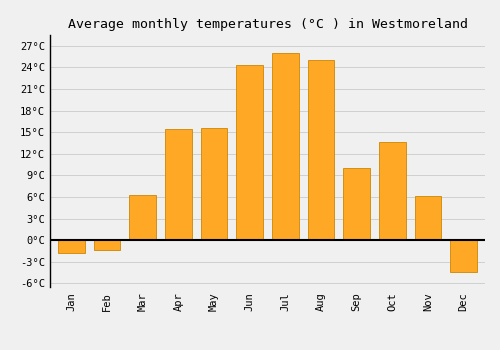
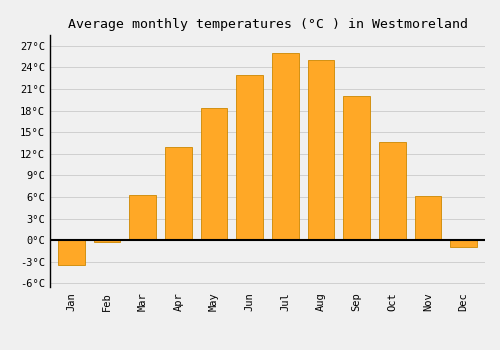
Jan: -1.8°C -> -3.5°C
Feb: -1.4°C -> -0.3°C
Apr: 15.4°C -> 13.0°C
May: 15.6°C -> 18.3°C
Jun: 24.4°C -> 23.0°C
Sep: 10.0°C -> 20.0°C
Dec: -4.4°C -> -1.0°C
